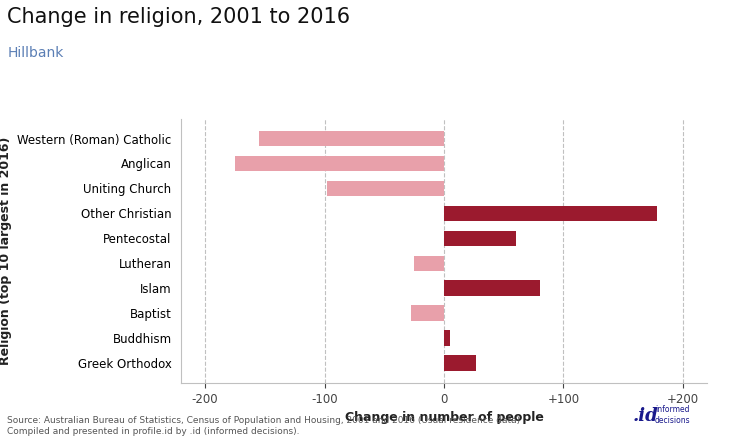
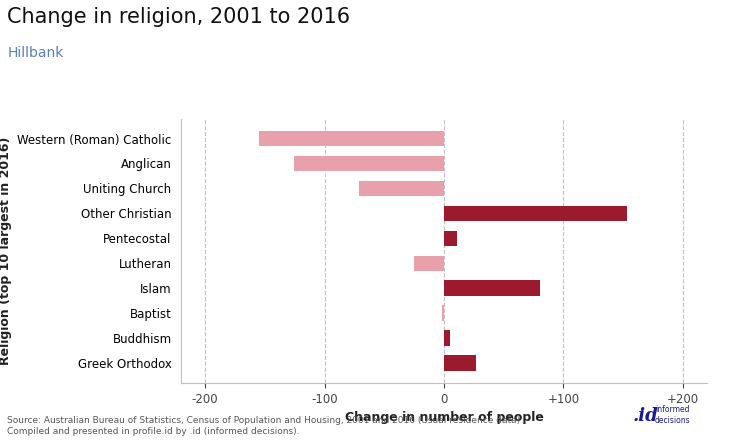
Anglican: -175 -> -126
Uniting Church: -98 -> -71
Other Christian: 178 -> 153
Pentecostal: 60 -> 11
Baptist: -28 -> -2
